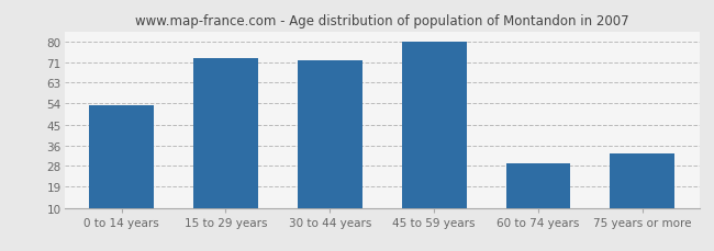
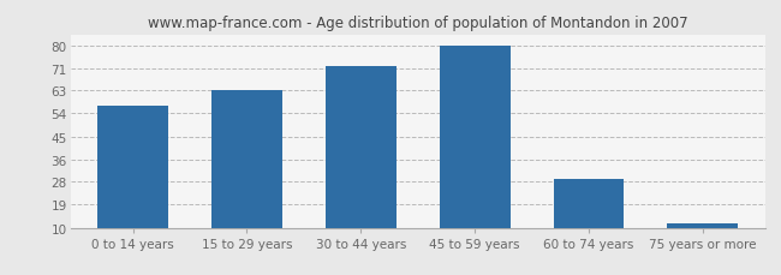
0 to 14 years: 53 -> 57
15 to 29 years: 73 -> 63
75 years or more: 33 -> 12
